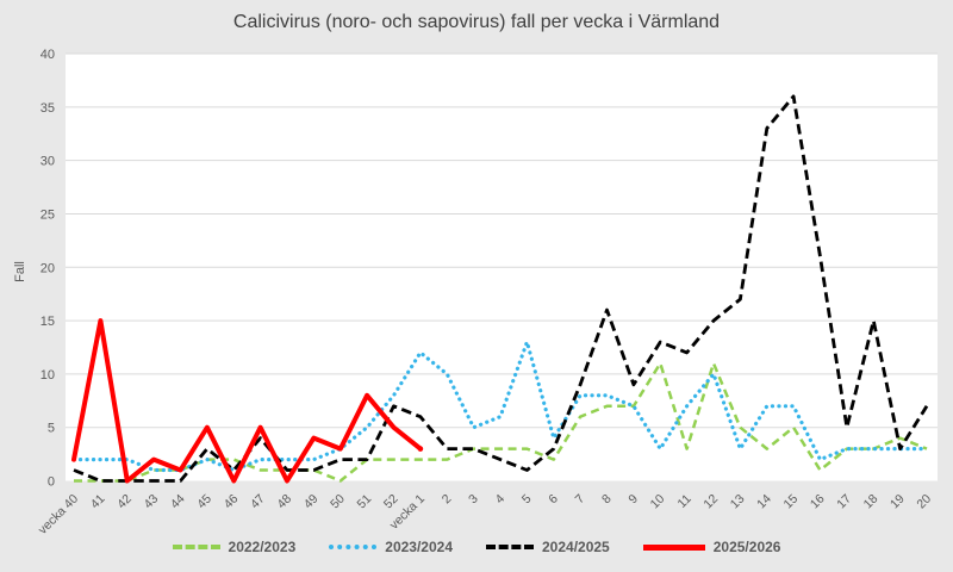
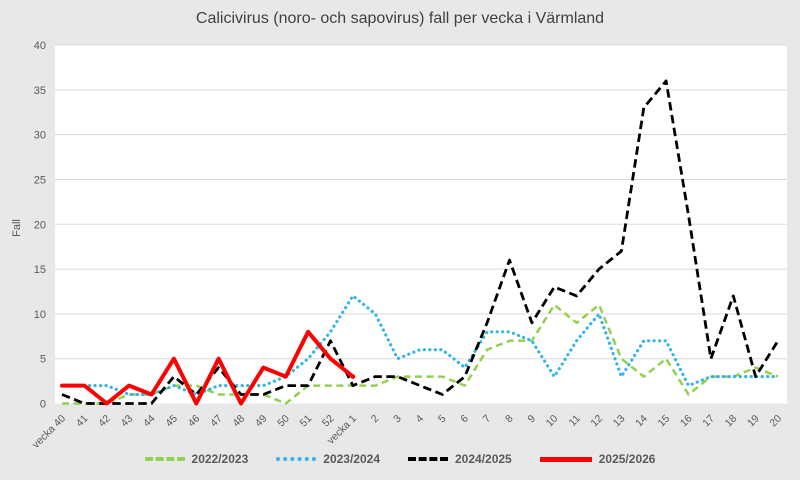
2025/2026/41: 15 -> 2
2024/2025/vecka 1: 6 -> 2
2023/2024/5: 13 -> 6
2022/2023/11: 3 -> 9
2024/2025/18: 15 -> 12
